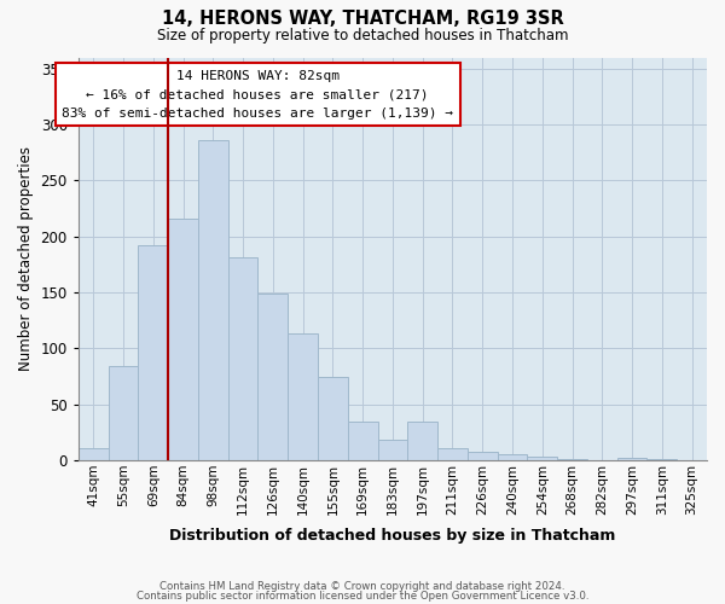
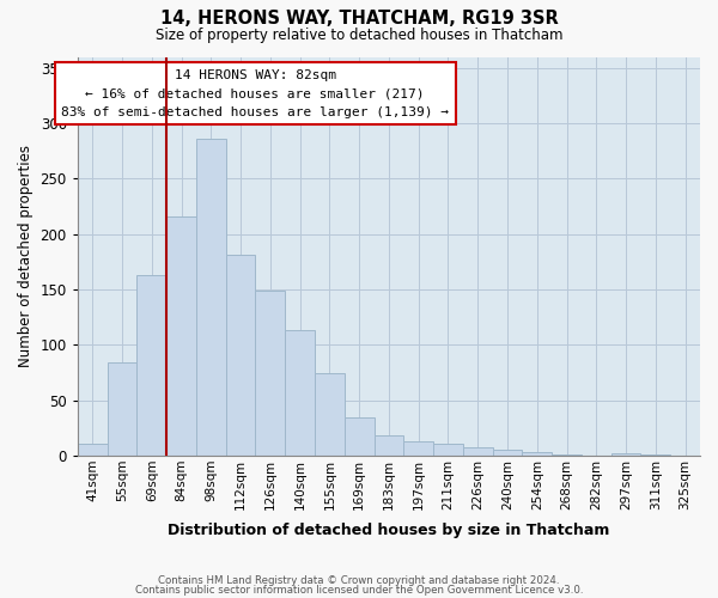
69sqm: 192 -> 163
197sqm: 34 -> 13
